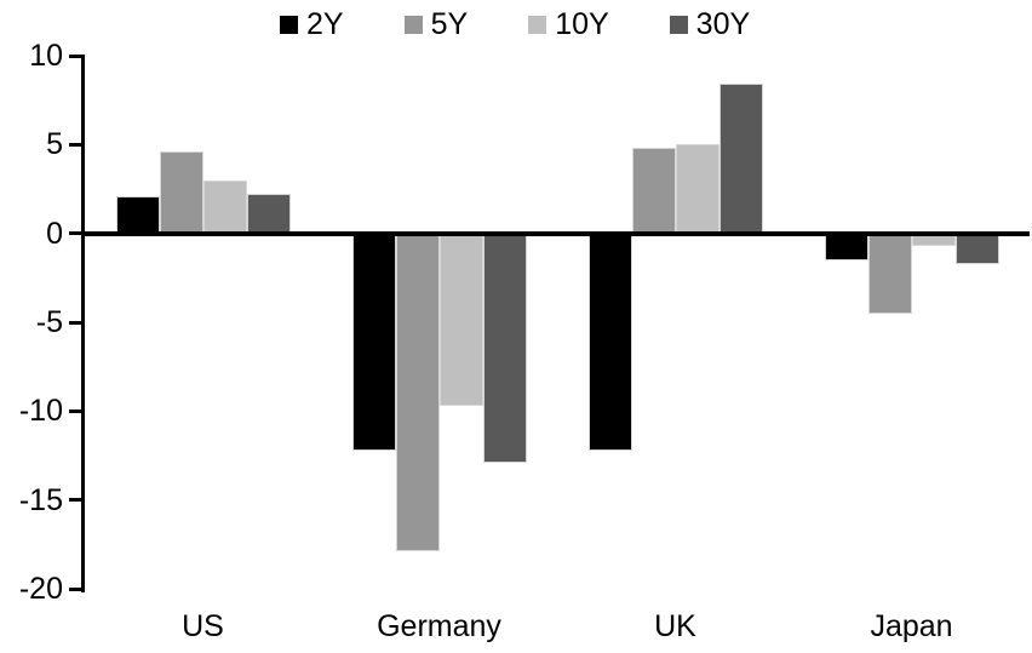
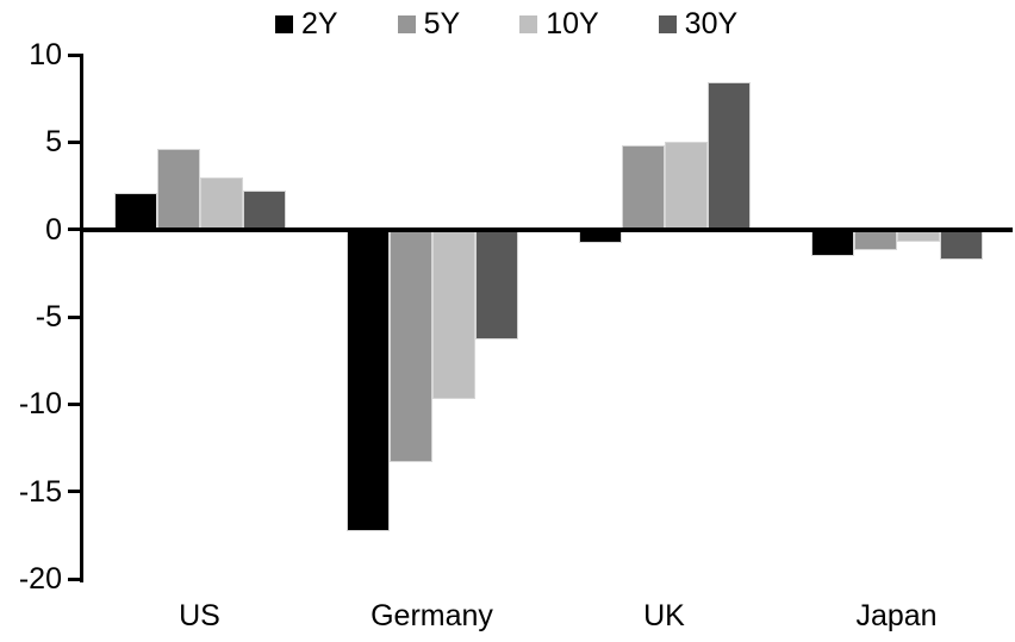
2Y/Germany: -12.2 -> -17.3
5Y/Germany: -17.9 -> -13.3
30Y/Germany: -12.9 -> -6.3
2Y/UK: -12.2 -> -0.8
5Y/Japan: -4.5 -> -1.2
